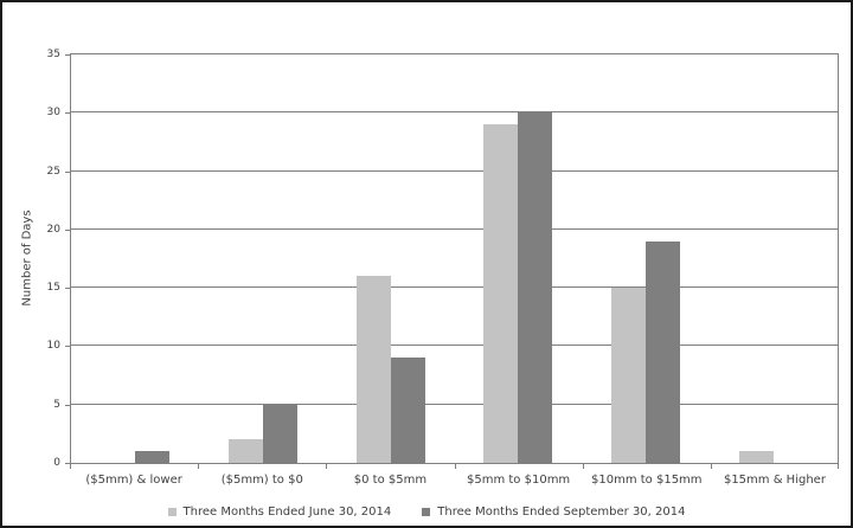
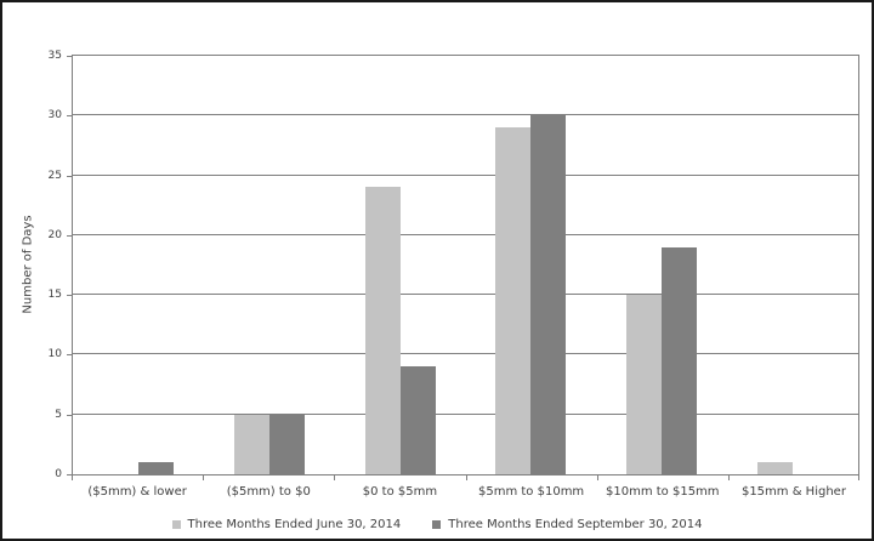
Three Months Ended June 30, 2014/($5mm) to $0: 2 -> 5
Three Months Ended June 30, 2014/$0 to $5mm: 16 -> 24
